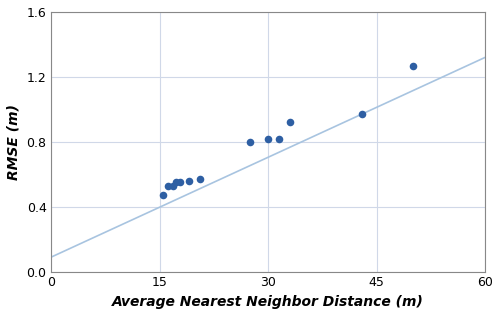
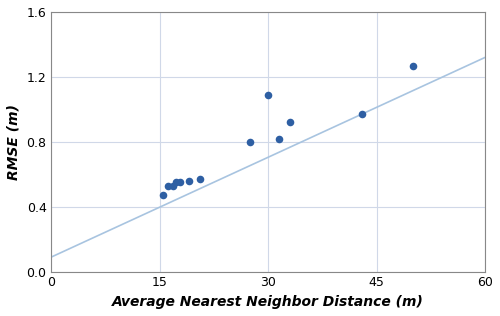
30: 0.82 -> 1.09
